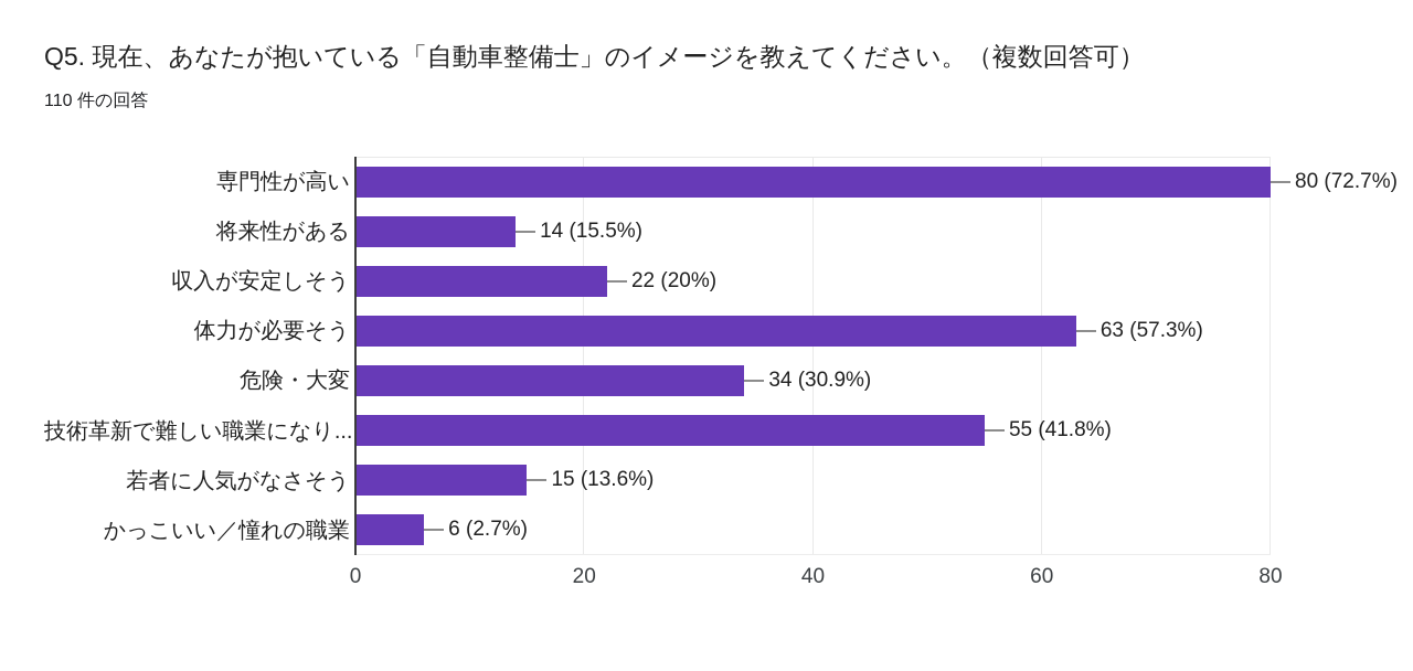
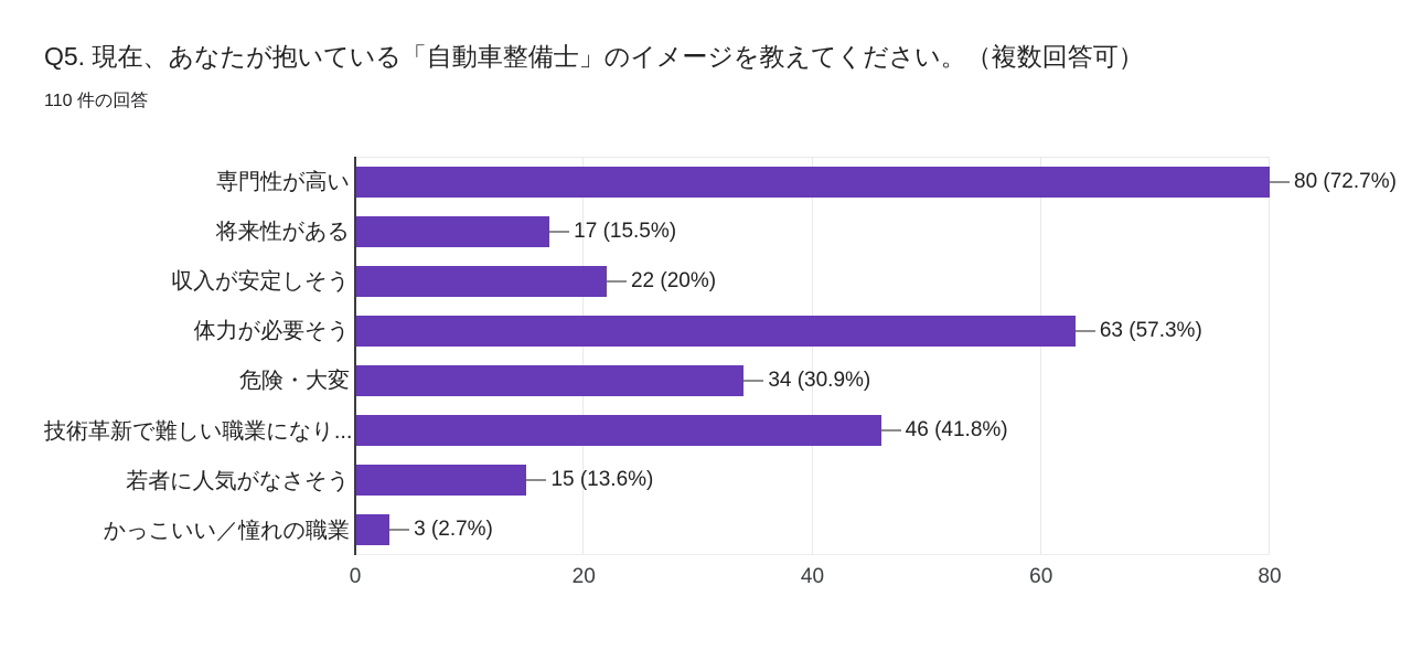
将来性がある: 14 -> 17
技術革新で難しい職業になり...: 55 -> 46
かっこいい／憧れの職業: 6 -> 3
